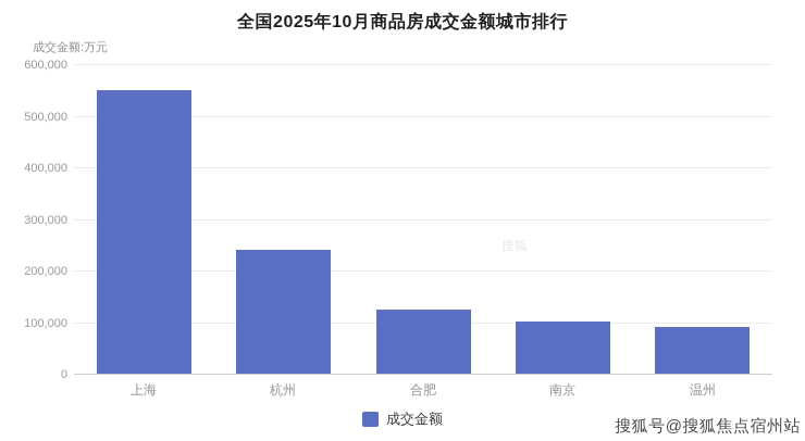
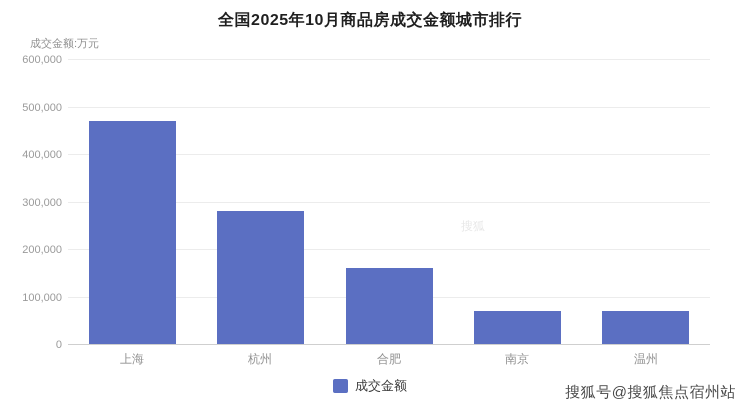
上海: 550000 -> 470000
杭州: 240000 -> 280000
合肥: 120000 -> 160000
南京: 100000 -> 70000
温州: 90000 -> 70000
